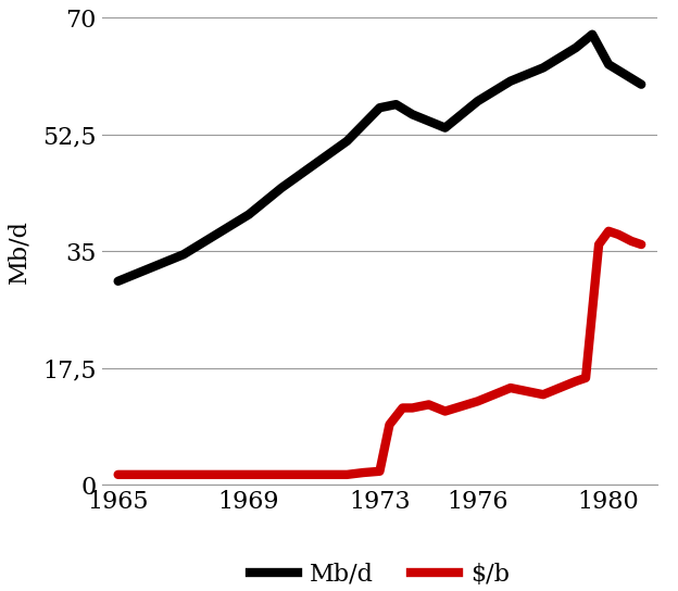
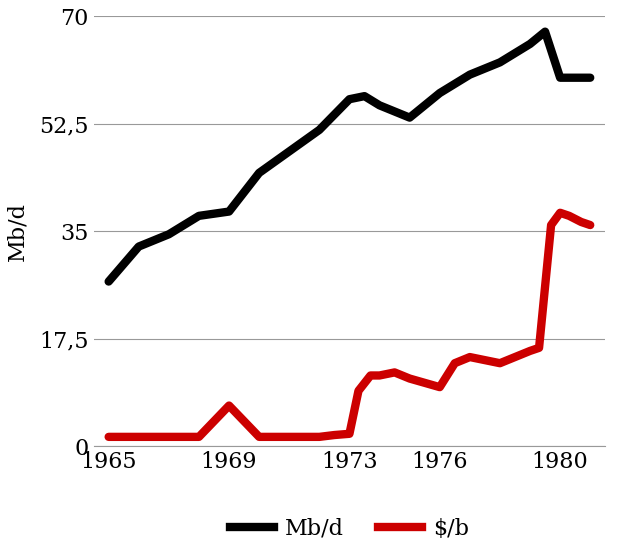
Mb/d/1965: 30,5 -> 26,8
Mb/d/1969: 40,5 -> 38,2
$/b/1969: 1,5 -> 6,6
$/b/1976: 12,5 -> 9,6
Mb/d/1980: 63,0 -> 60,0
